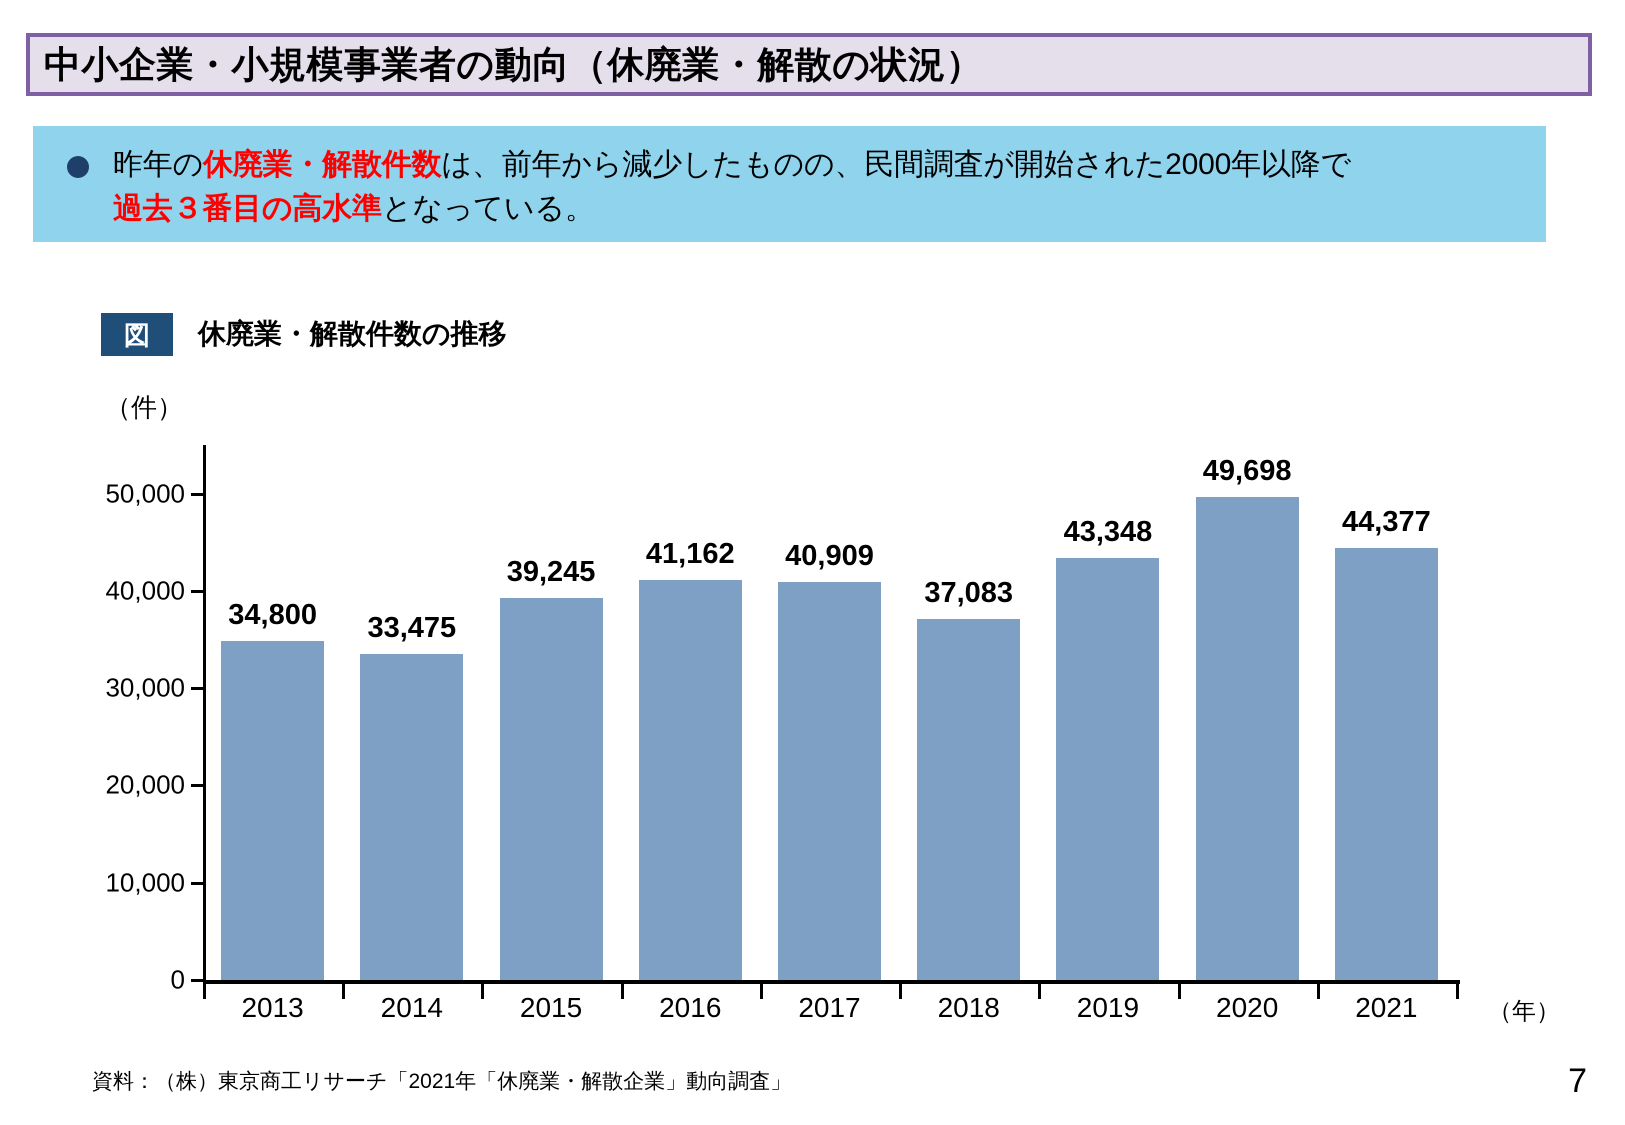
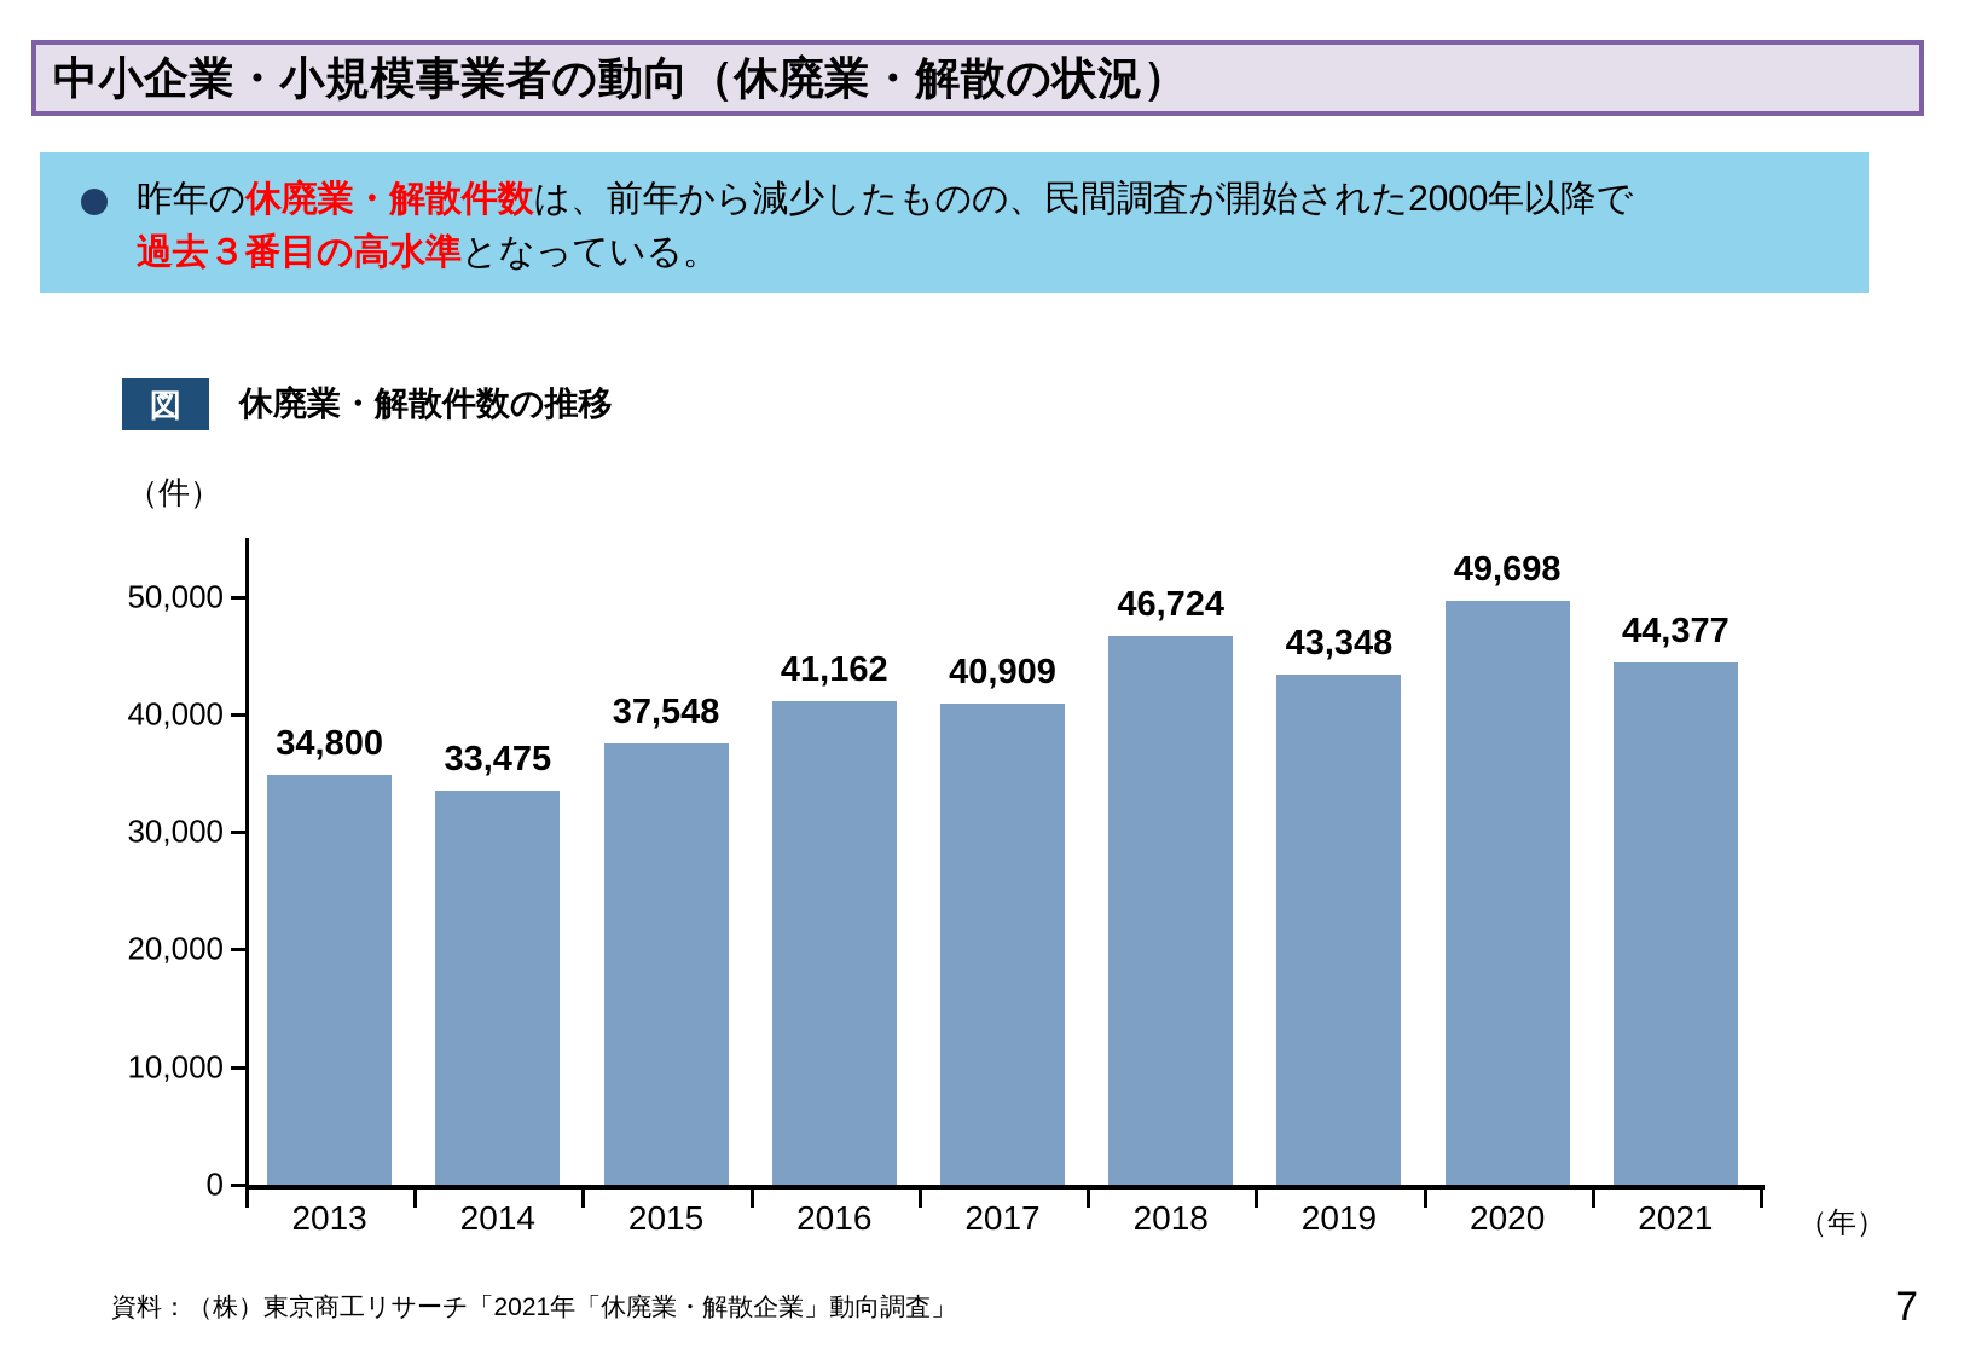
2015: 39,245 -> 37,548
2018: 37,083 -> 46,724
